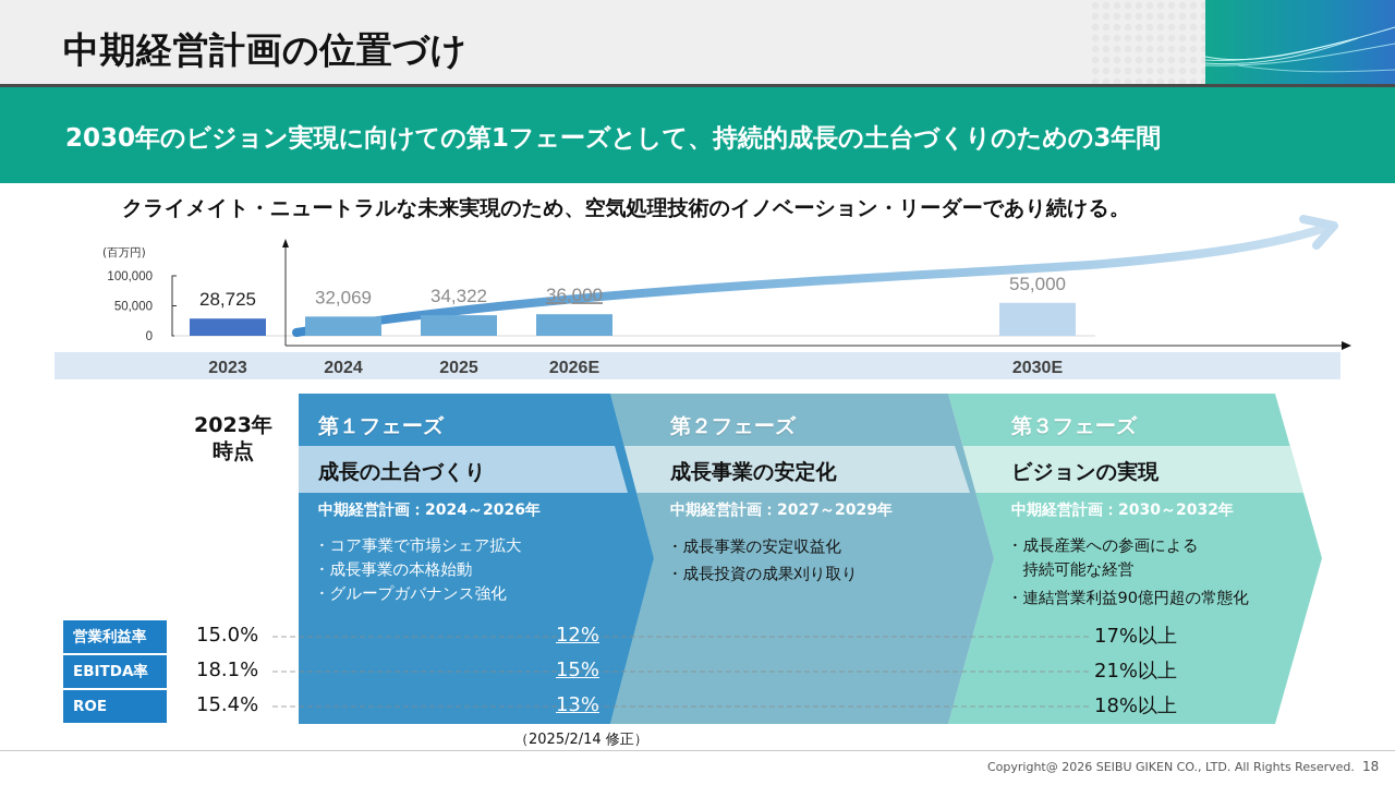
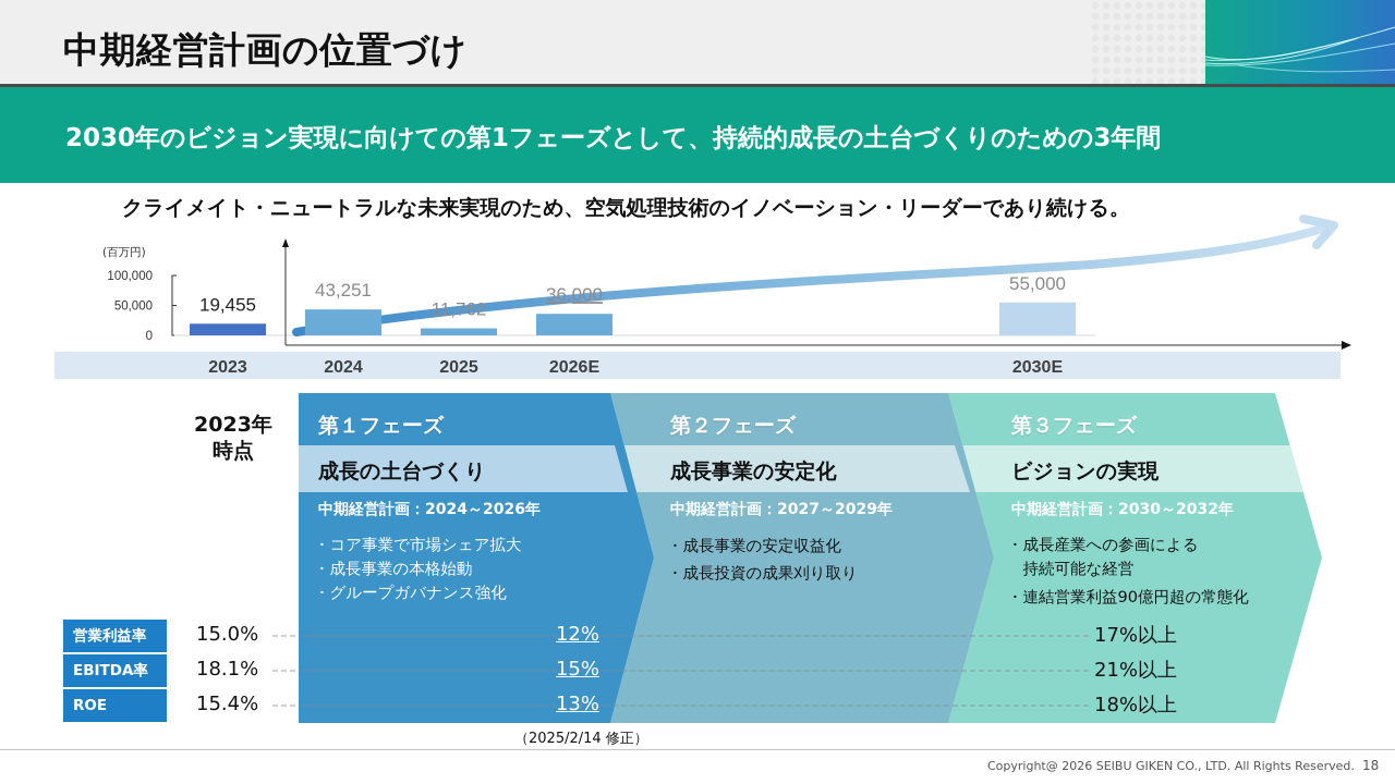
2023: 28,725 -> 19,455
2024: 32,069 -> 43,251
2025: 34,322 -> 11,762
